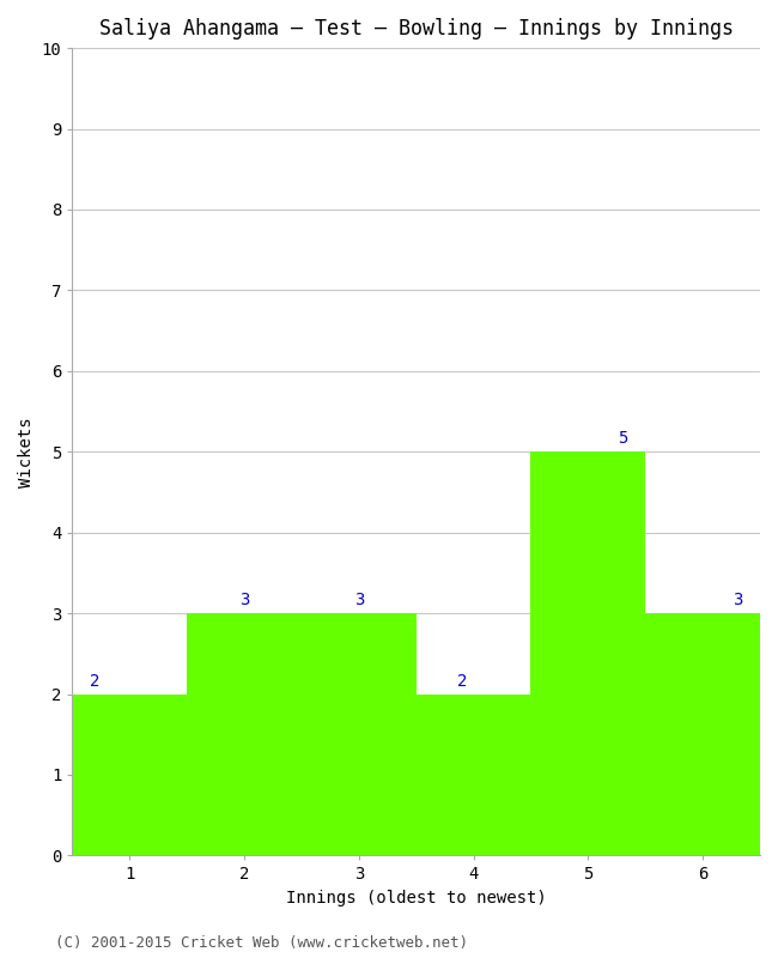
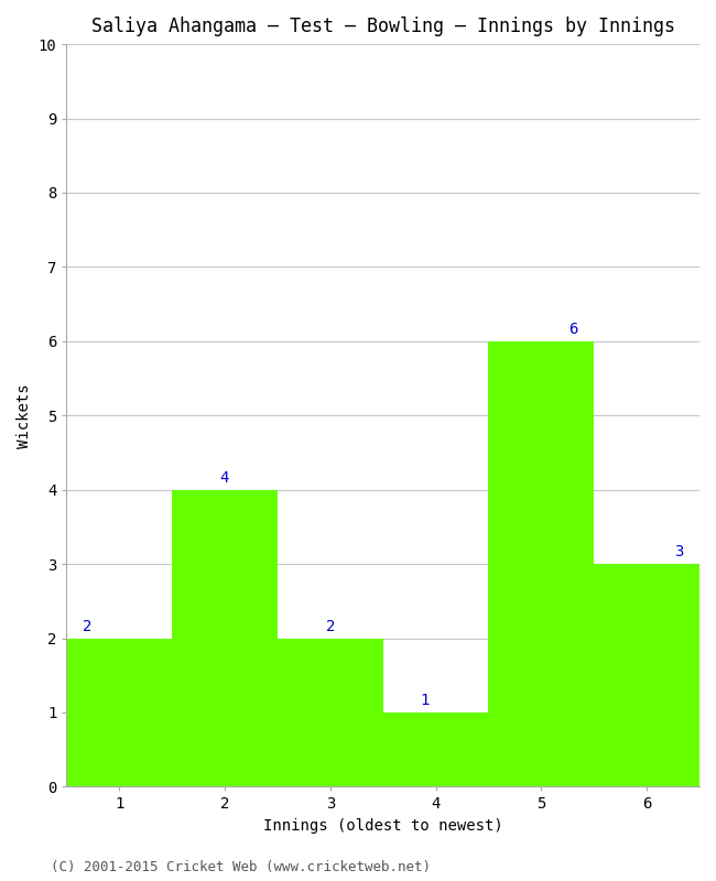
2: 3 -> 4
3: 3 -> 2
4: 2 -> 1
5: 5 -> 6
